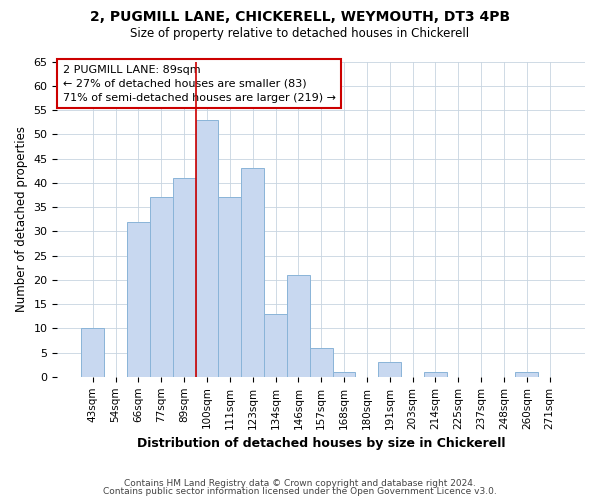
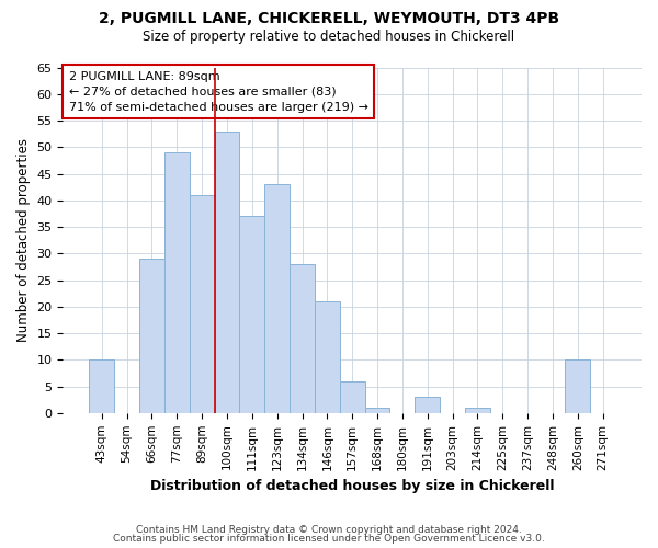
66sqm: 32 -> 29
77sqm: 37 -> 49
134sqm: 13 -> 28
260sqm: 1 -> 10
